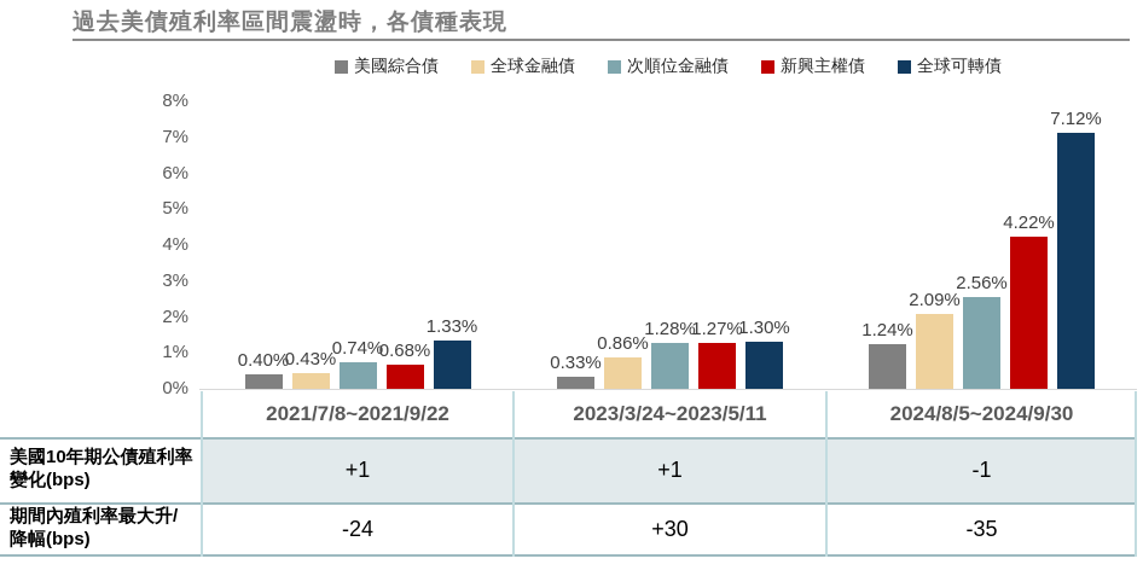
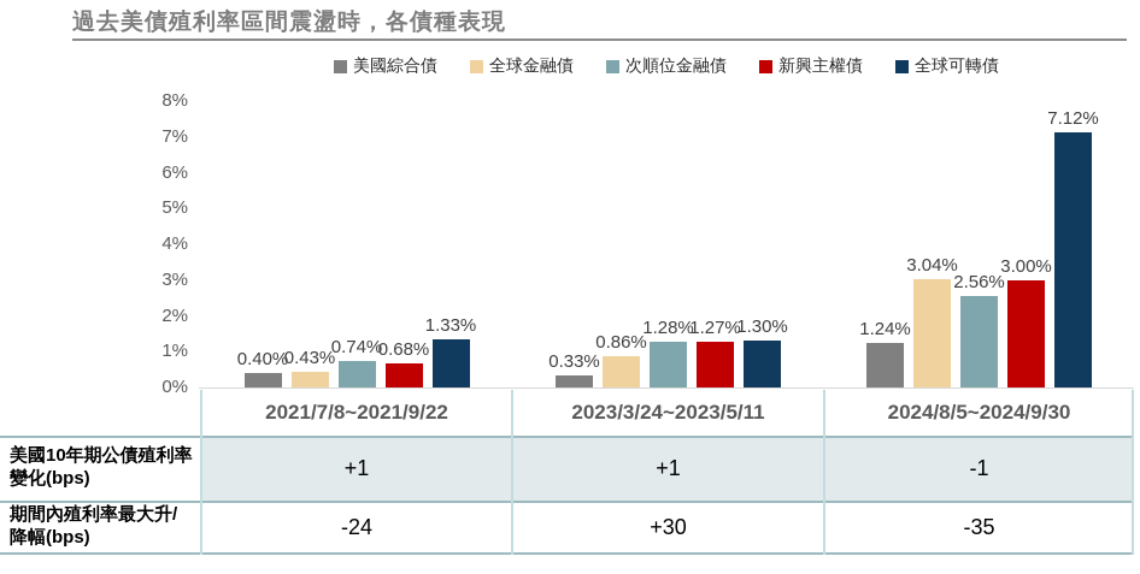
全球金融債/2024/8/5~2024/9/30: 2.09% -> 3.04%
新興主權債/2024/8/5~2024/9/30: 4.22% -> 3.00%
